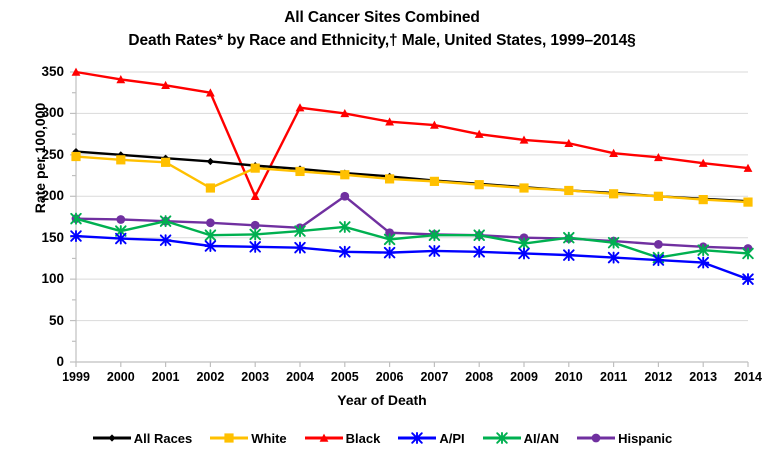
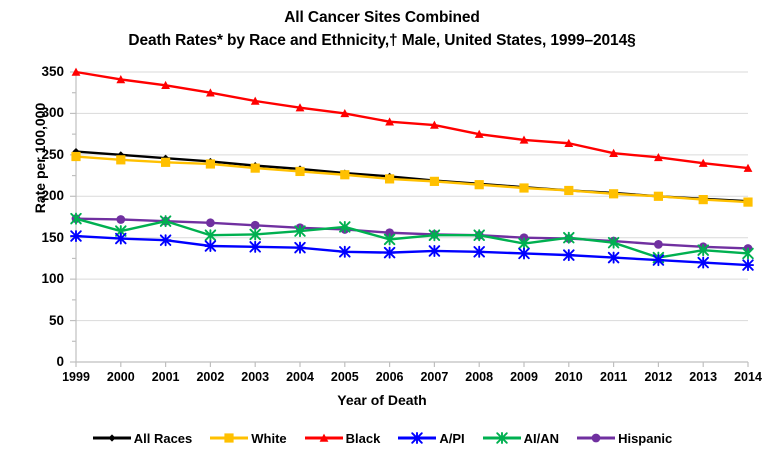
White/2002: 210 -> 240
Black/2003: 200 -> 320
Hispanic/2005: 200 -> 160
A/PI/2014: 100 -> 120
